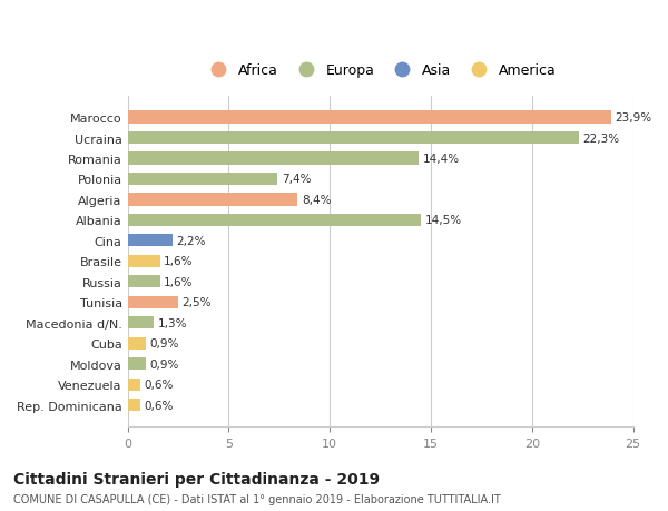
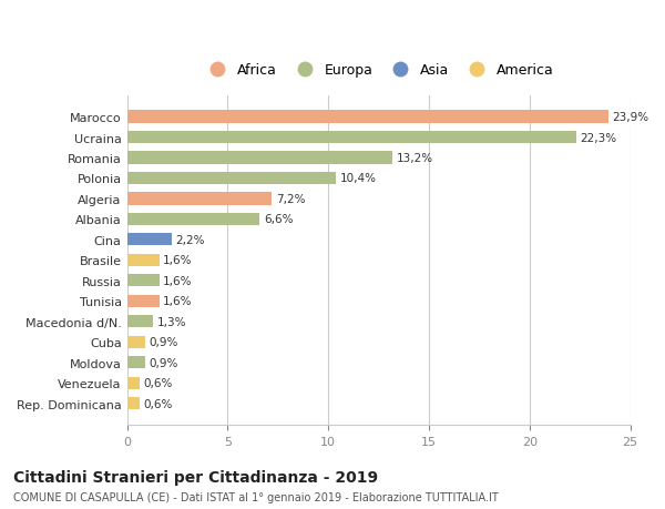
Romania: 14,4% -> 13,2%
Polonia: 7,4% -> 10,4%
Algeria: 8,4% -> 7,2%
Albania: 14,5% -> 6,6%
Tunisia: 2,5% -> 1,6%
